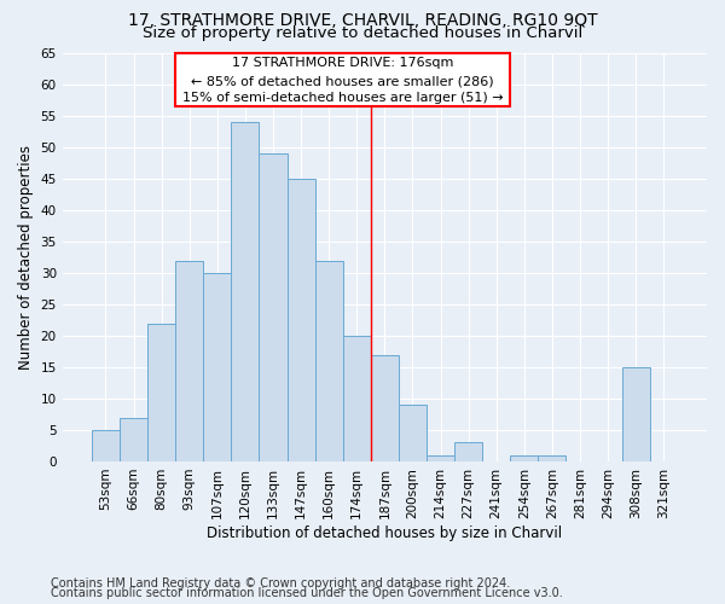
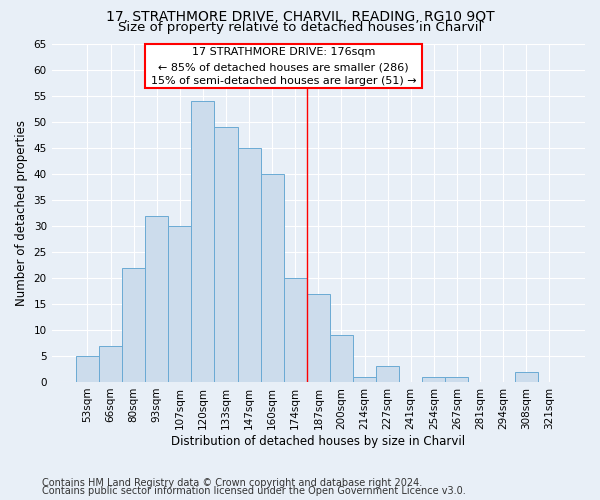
160sqm: 32 -> 40
308sqm: 15 -> 2
